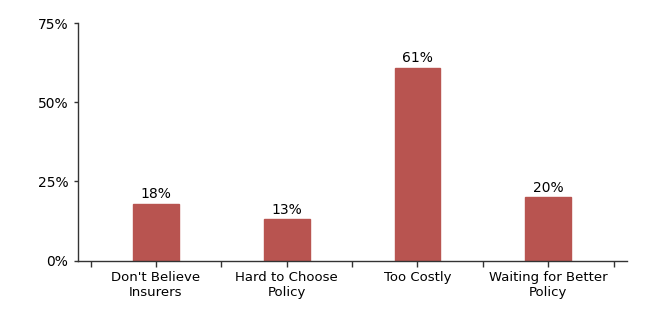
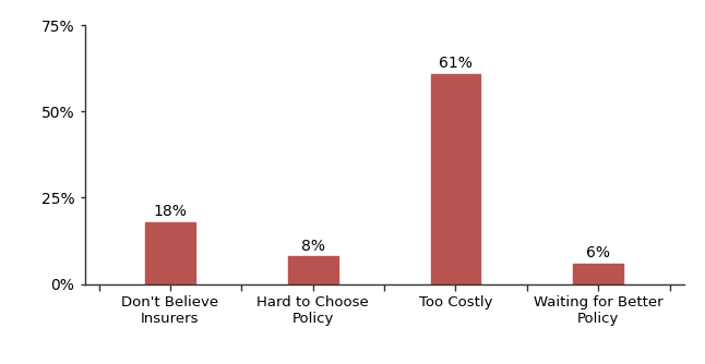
Hard to Choose Policy: 13% -> 8%
Waiting for Better Policy: 20% -> 6%
